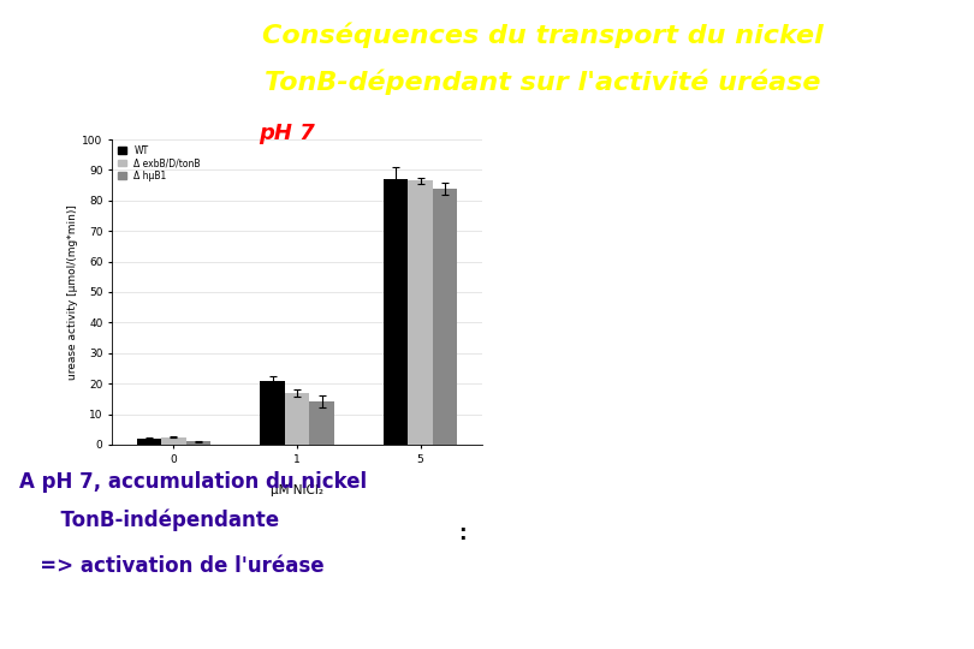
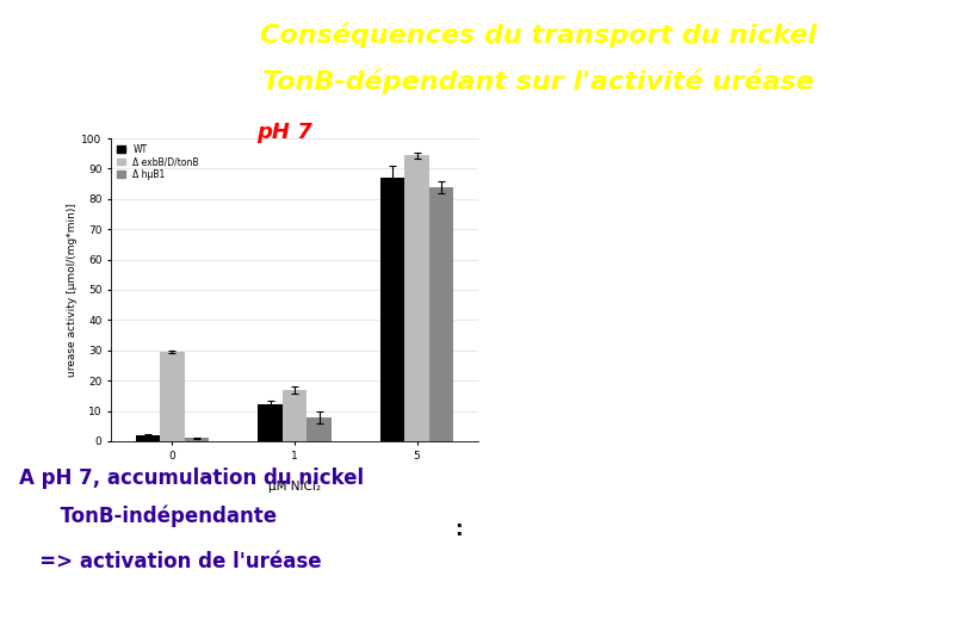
Δ exbB/D/tonB/0: 2.5 -> 29.5
WT/1: 21 -> 12
Δ hμB1/1: 14 -> 8
Δ exbB/D/tonB/5: 86.5 -> 94.5
